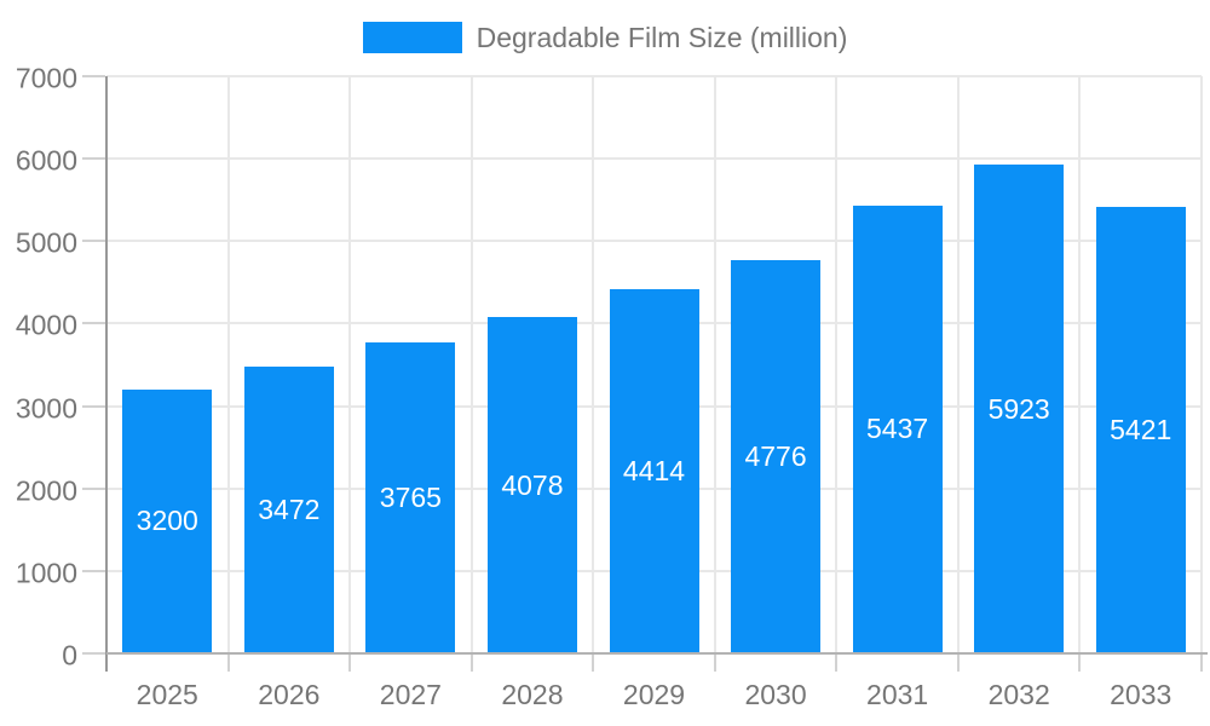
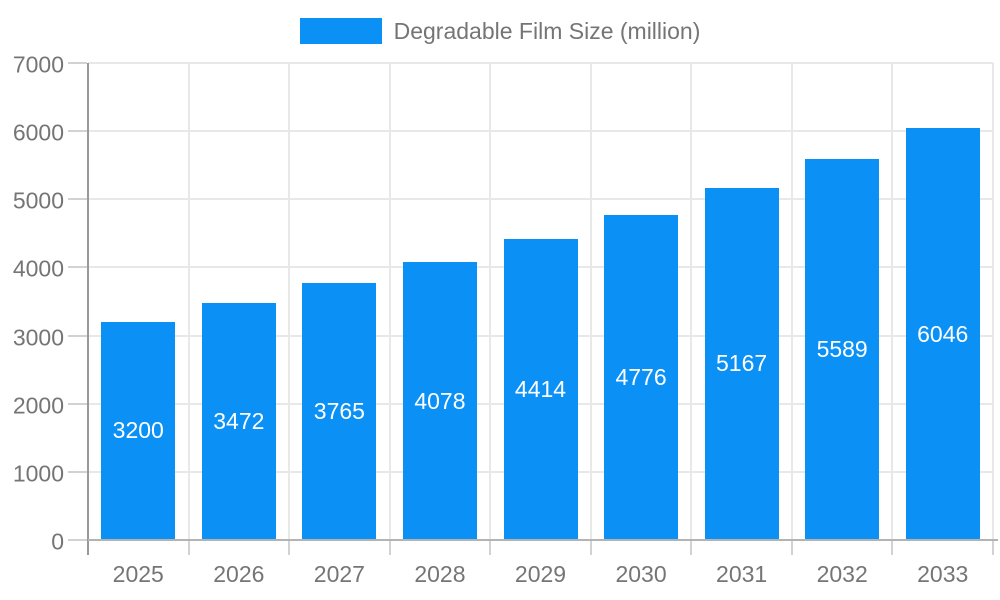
2031: 5437 -> 5167
2032: 5923 -> 5589
2033: 5421 -> 6046
